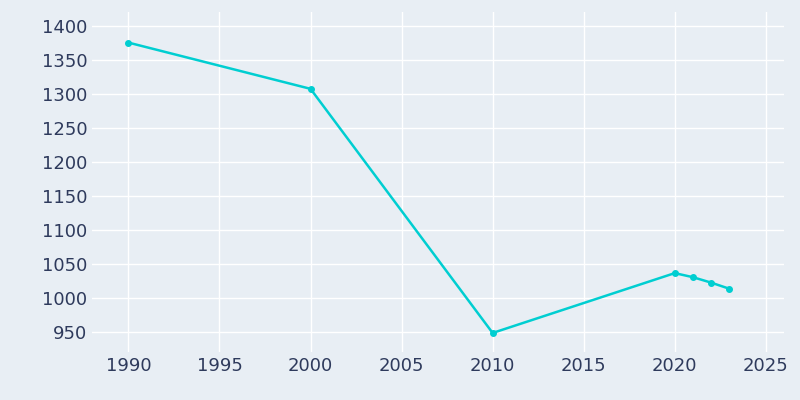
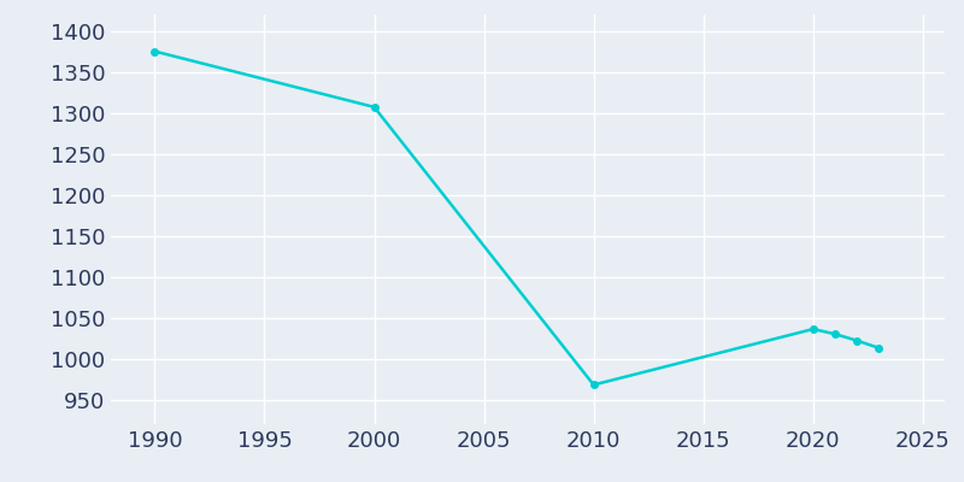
2010: 948 -> 968
